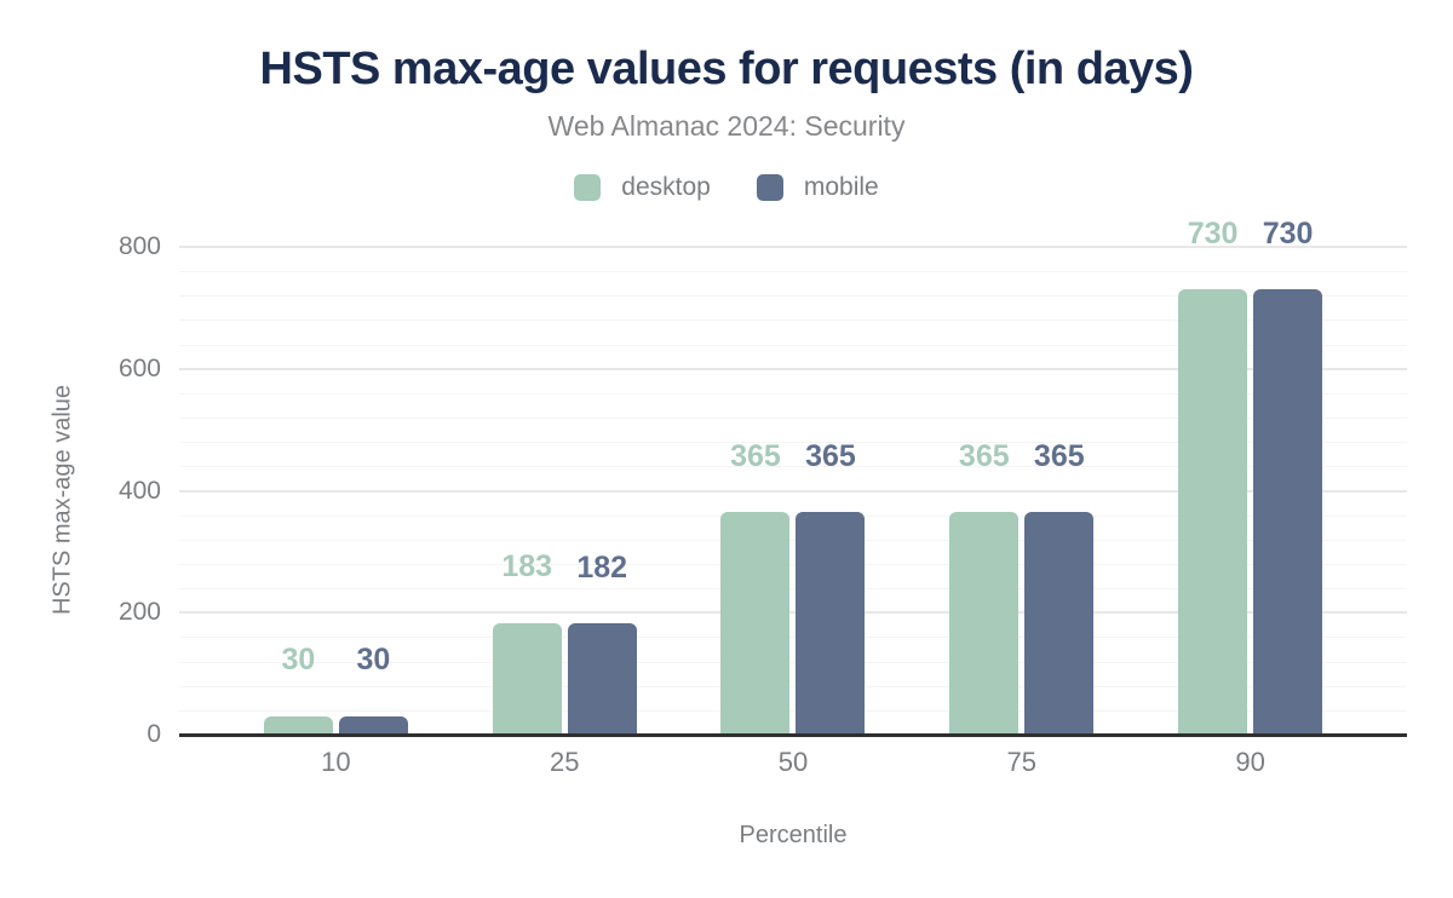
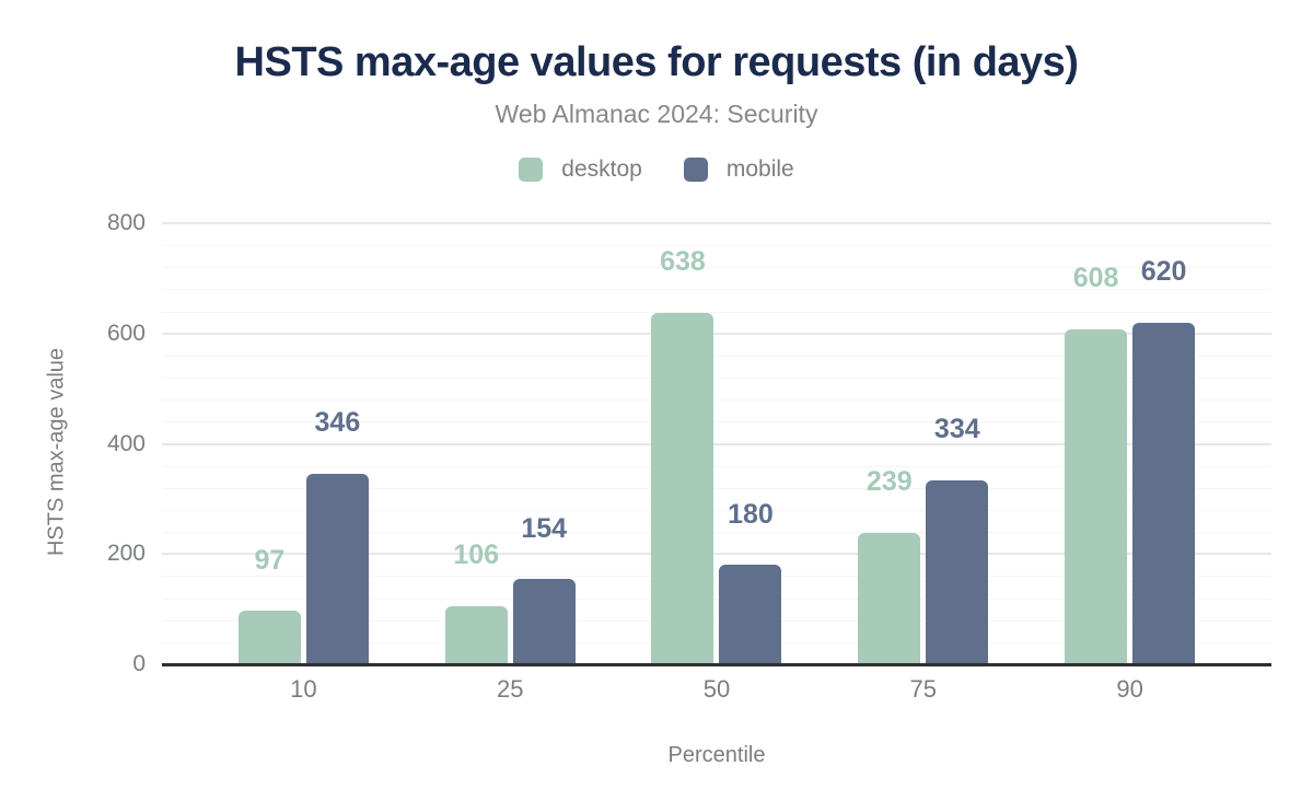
desktop/10: 30 -> 97
mobile/10: 30 -> 346
desktop/25: 183 -> 106
mobile/25: 182 -> 154
desktop/50: 365 -> 638
mobile/50: 365 -> 180
desktop/75: 365 -> 239
mobile/75: 365 -> 334
desktop/90: 730 -> 608
mobile/90: 730 -> 620
